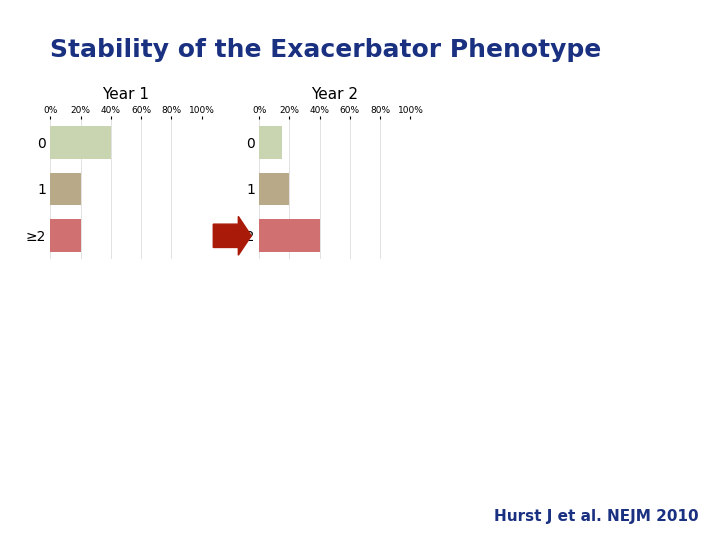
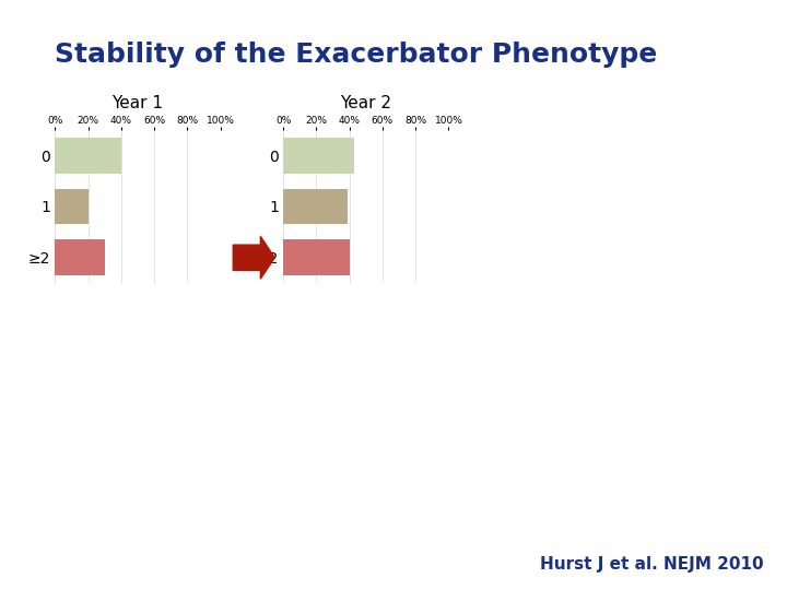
Year 1/≥2: 20% -> 30%
Year 2/0: 15% -> 43%
Year 2/1: 20% -> 39%
